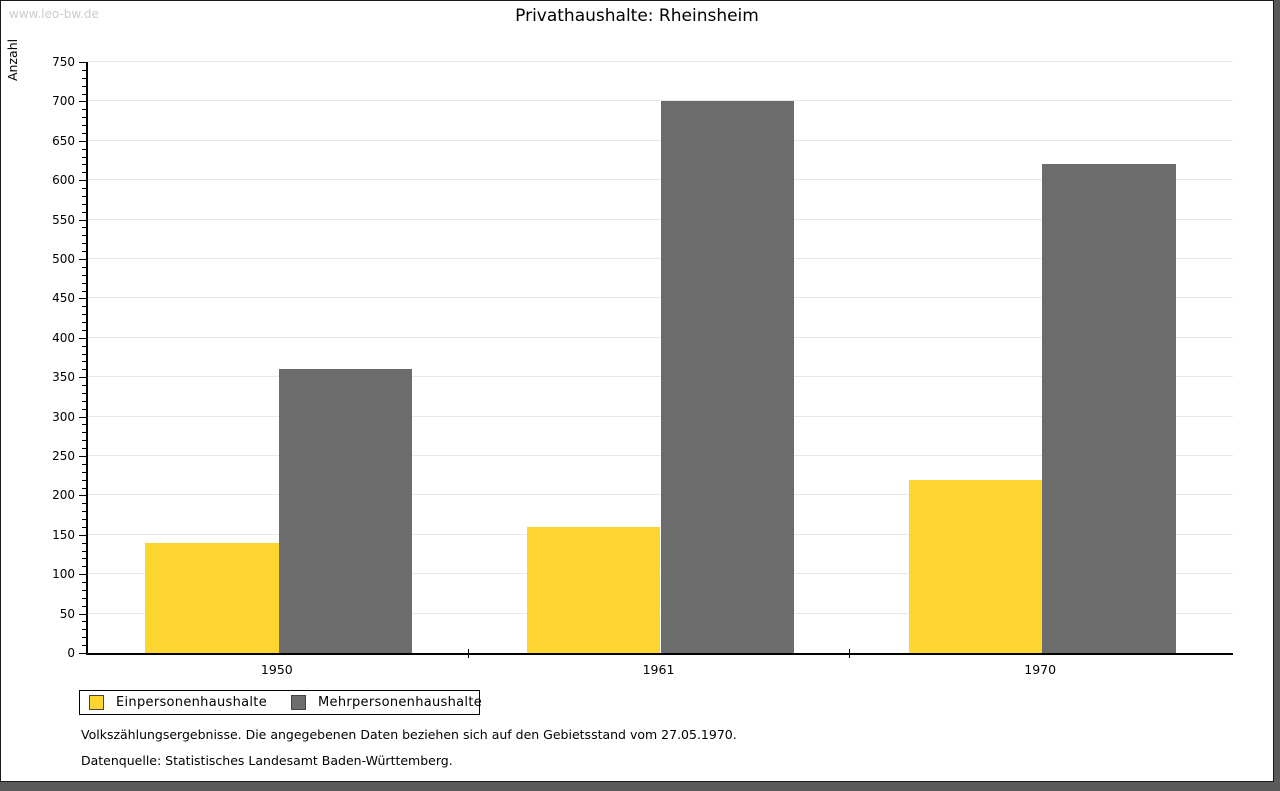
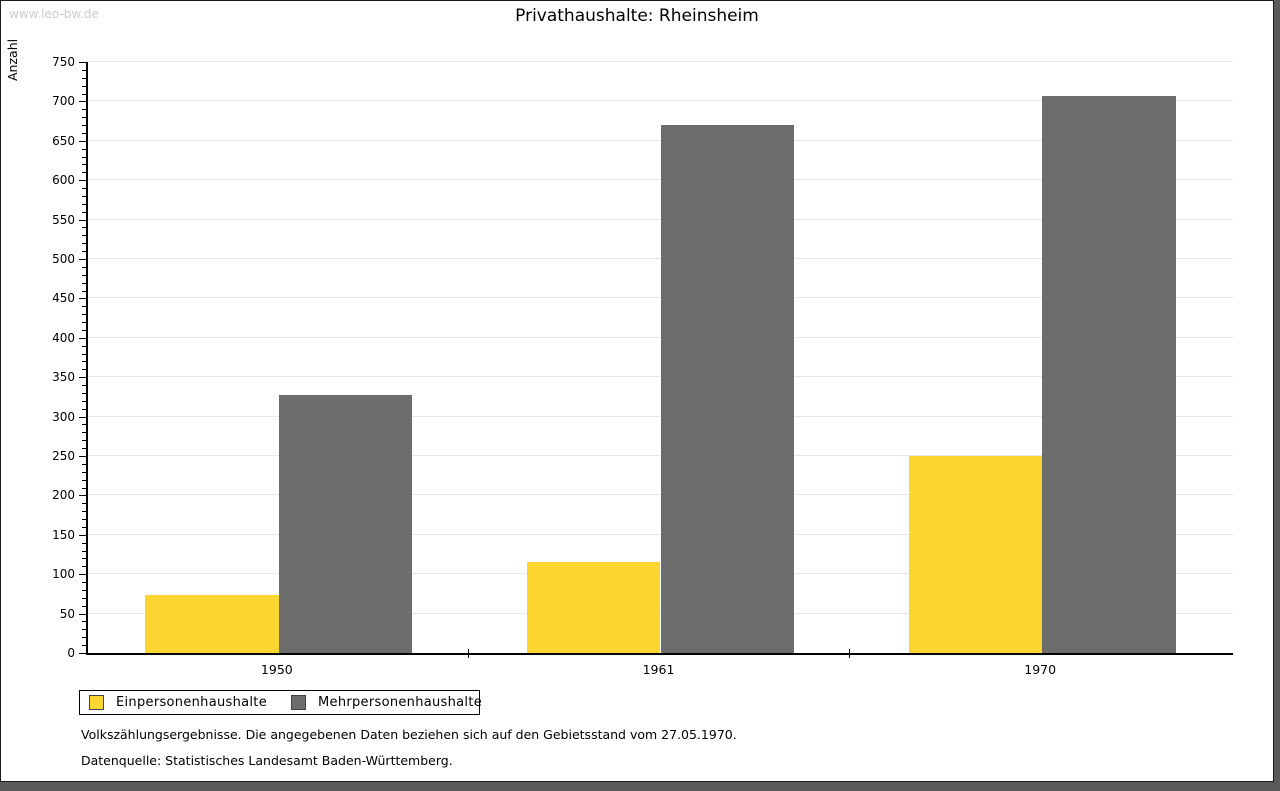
Einpersonenhaushalte/1950: 140 -> 70
Mehrpersonenhaushalte/1950: 360 -> 330
Einpersonenhaushalte/1961: 160 -> 120
Mehrpersonenhaushalte/1961: 700 -> 670
Einpersonenhaushalte/1970: 220 -> 250
Mehrpersonenhaushalte/1970: 620 -> 710
